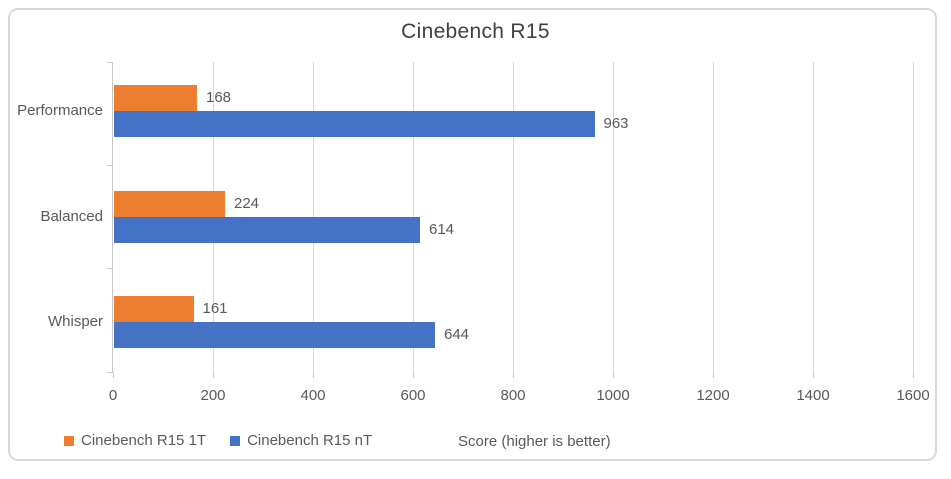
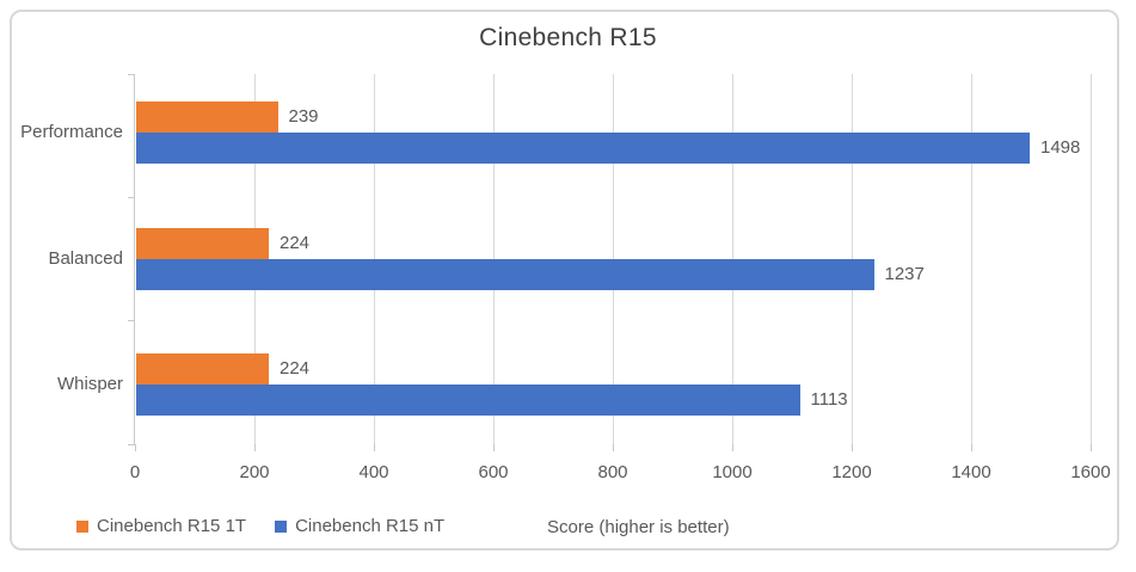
Cinebench R15 1T/Performance: 168 -> 239
Cinebench R15 nT/Performance: 963 -> 1498
Cinebench R15 nT/Balanced: 614 -> 1237
Cinebench R15 1T/Whisper: 161 -> 224
Cinebench R15 nT/Whisper: 644 -> 1113
